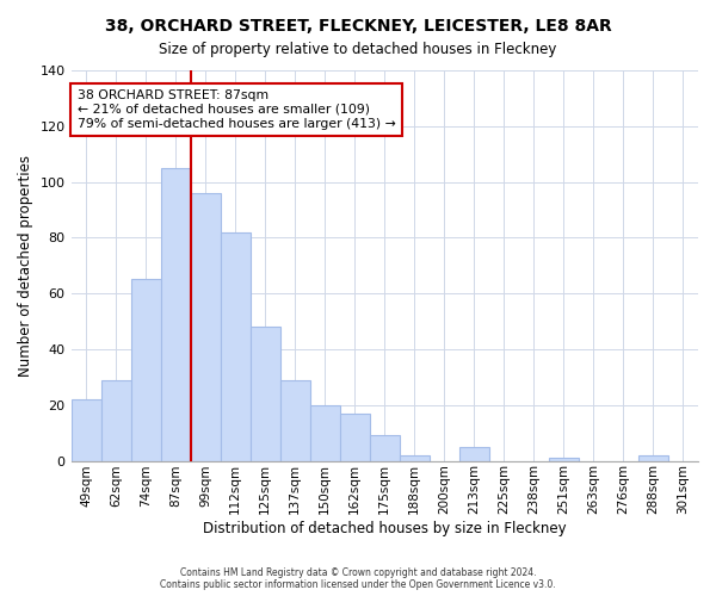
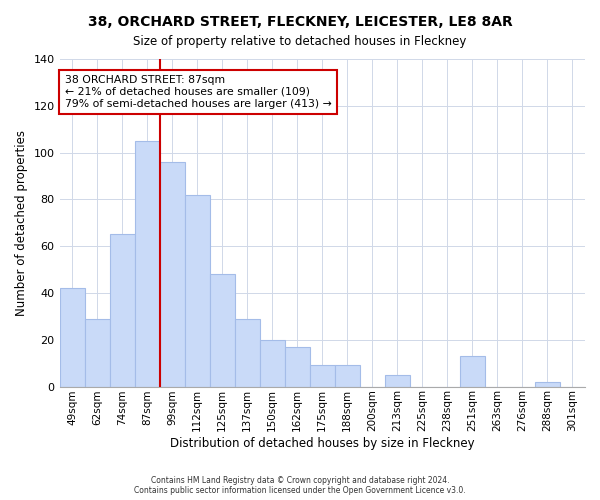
49sqm: 22 -> 42
188sqm: 2 -> 9
251sqm: 1 -> 13
